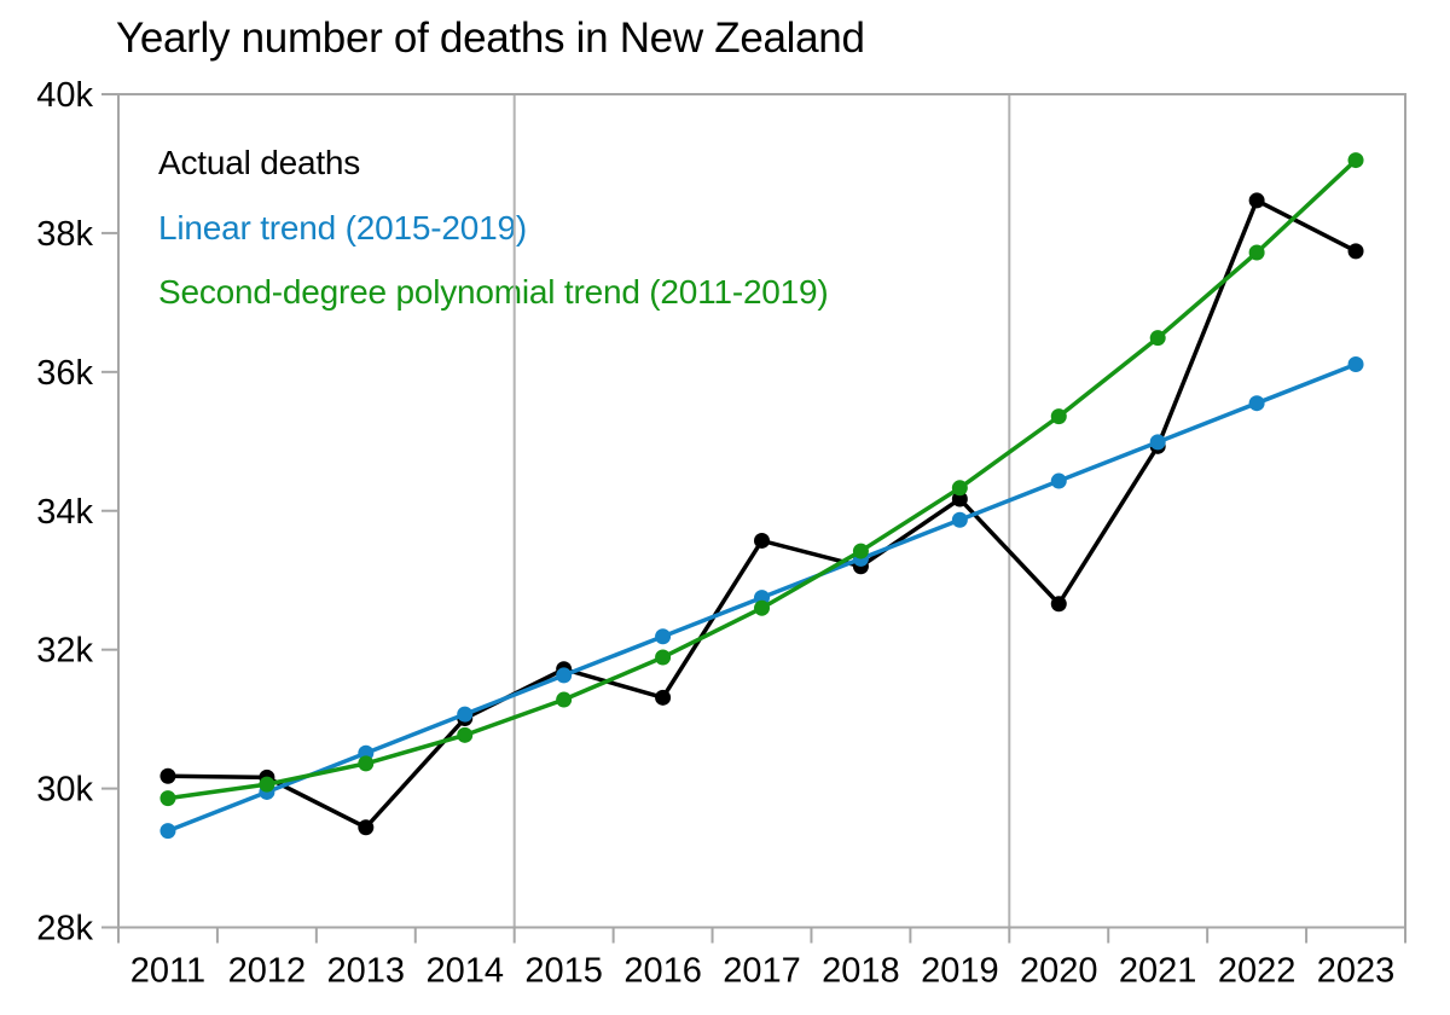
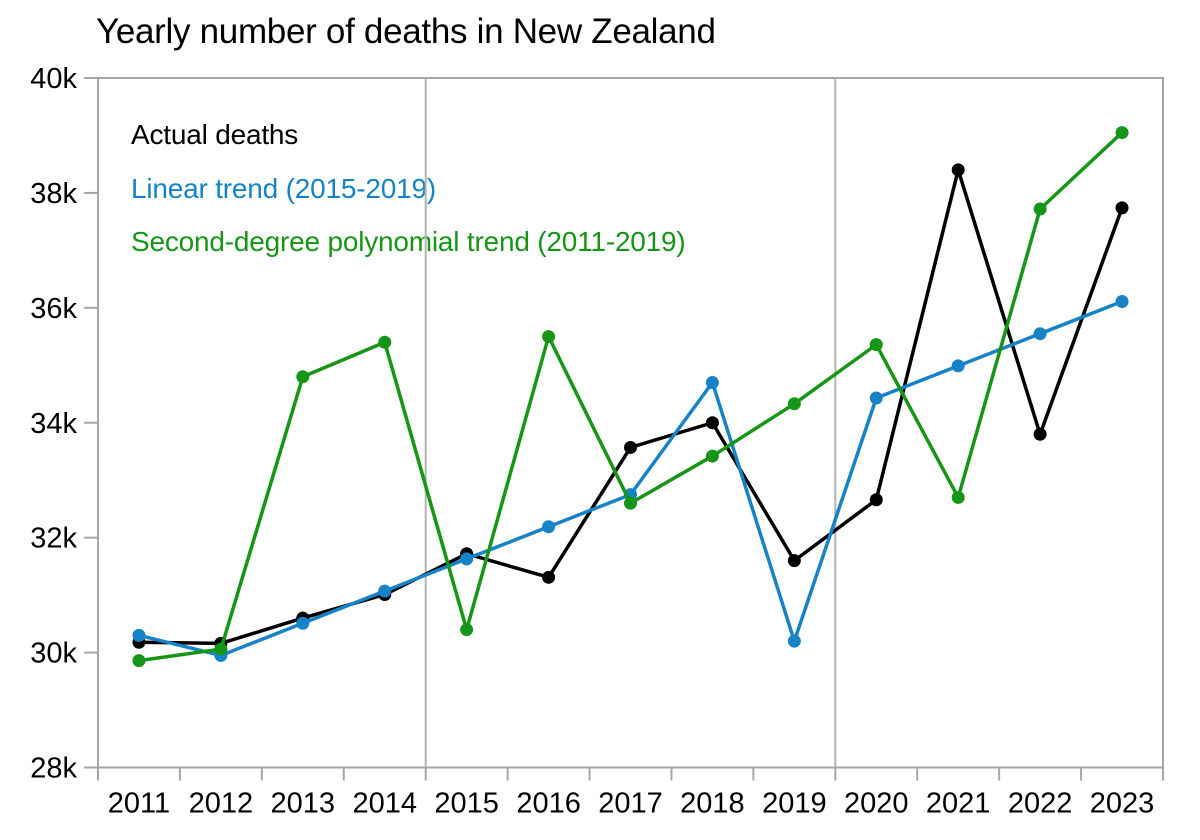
Linear trend (2015-2019)/2011: 29.4k -> 30.3k
Actual deaths/2013: 29.4k -> 30.6k
Second-degree polynomial trend (2011-2019)/2013: 30.4k -> 34.8k
Second-degree polynomial trend (2011-2019)/2014: 30.8k -> 35.4k
Second-degree polynomial trend (2011-2019)/2015: 31.3k -> 30.4k
Second-degree polynomial trend (2011-2019)/2016: 31.9k -> 35.5k
Actual deaths/2018: 33.2k -> 34.0k
Linear trend (2015-2019)/2018: 33.3k -> 34.7k
Actual deaths/2019: 34.2k -> 31.6k
Linear trend (2015-2019)/2019: 33.9k -> 30.2k
Actual deaths/2021: 34.9k -> 38.4k
Second-degree polynomial trend (2011-2019)/2021: 36.5k -> 32.7k
Actual deaths/2022: 38.5k -> 33.8k
